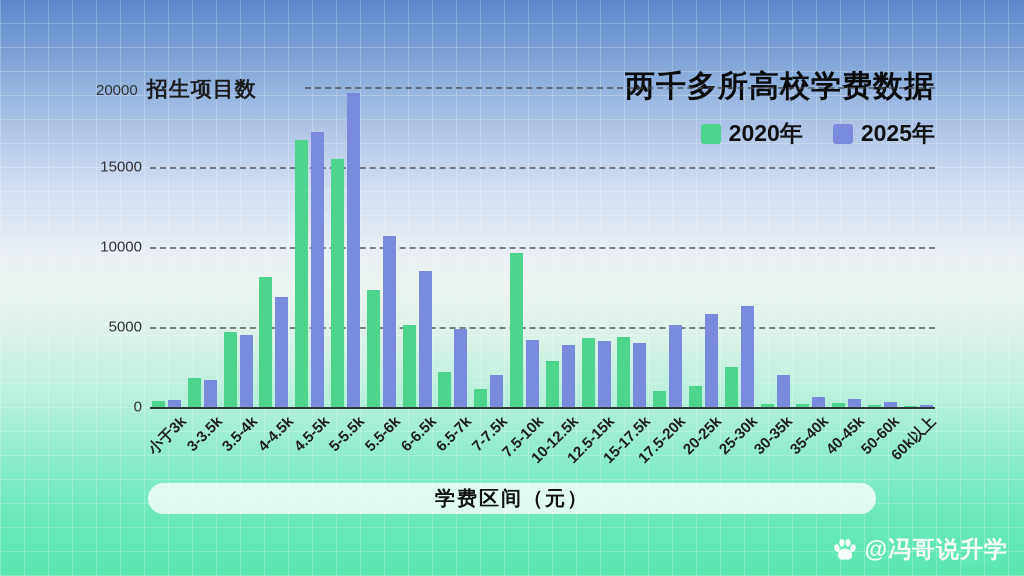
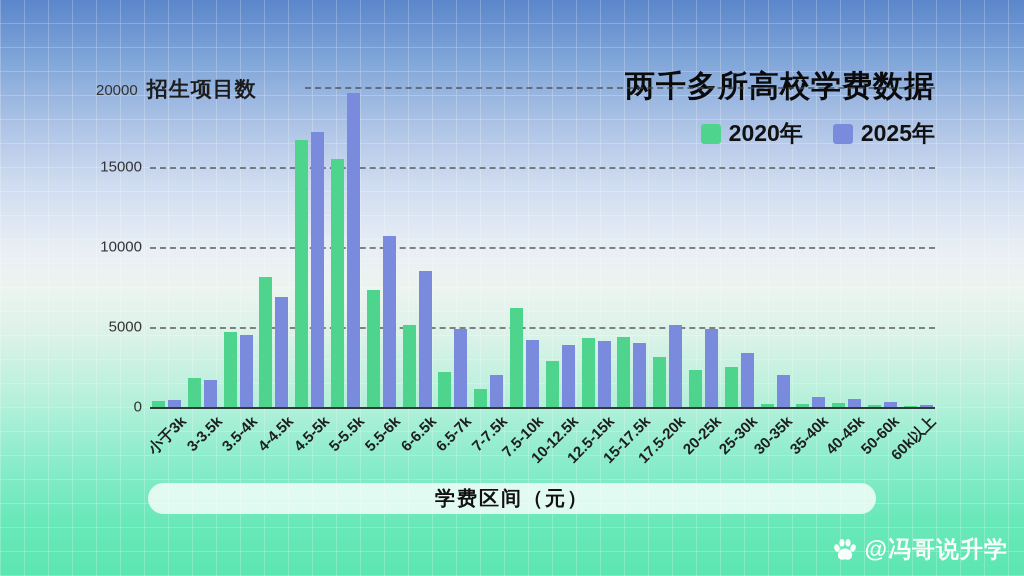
2020年/7.5-10k: 9600 -> 6200
2020年/17.5-20k: 1000 -> 3100
2020年/20-25k: 1300 -> 2300
2025年/20-25k: 5800 -> 4900
2025年/25-30k: 6300 -> 3400
